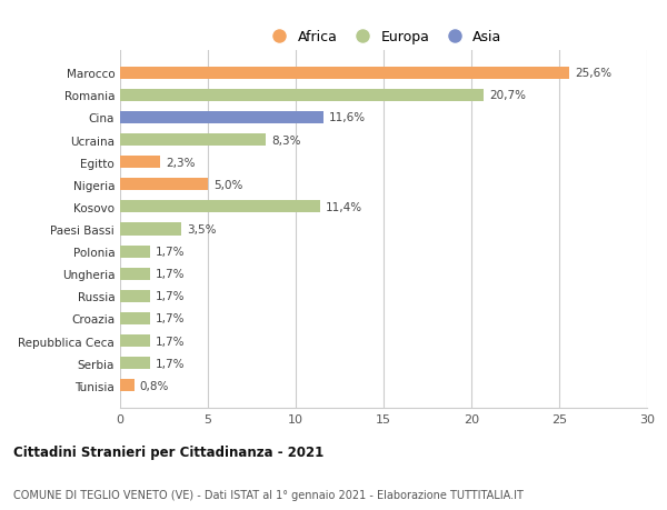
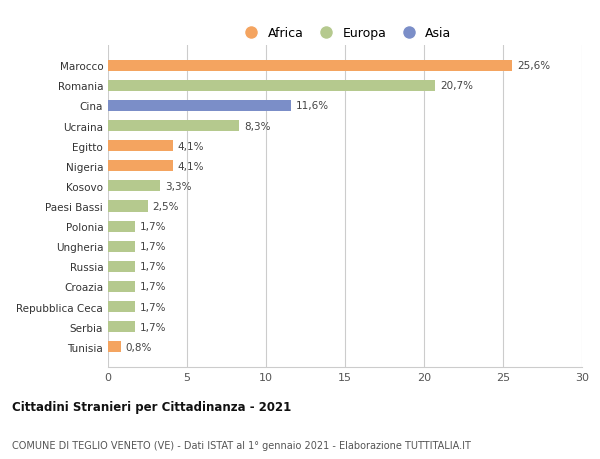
Egitto: 2,3% -> 4,1%
Nigeria: 5,0% -> 4,1%
Kosovo: 11,4% -> 3,3%
Paesi Bassi: 3,5% -> 2,5%
